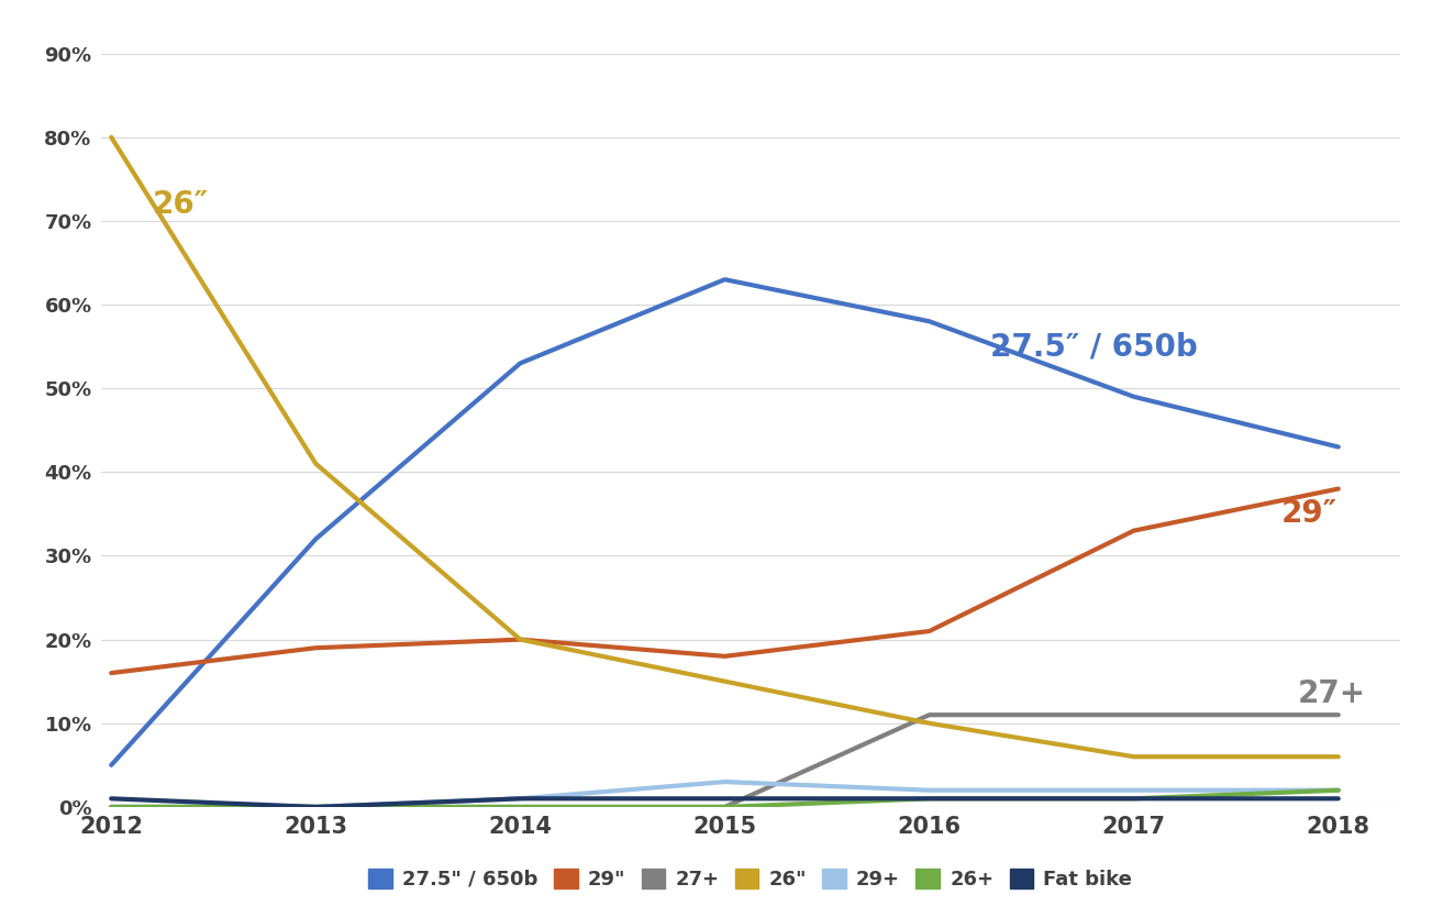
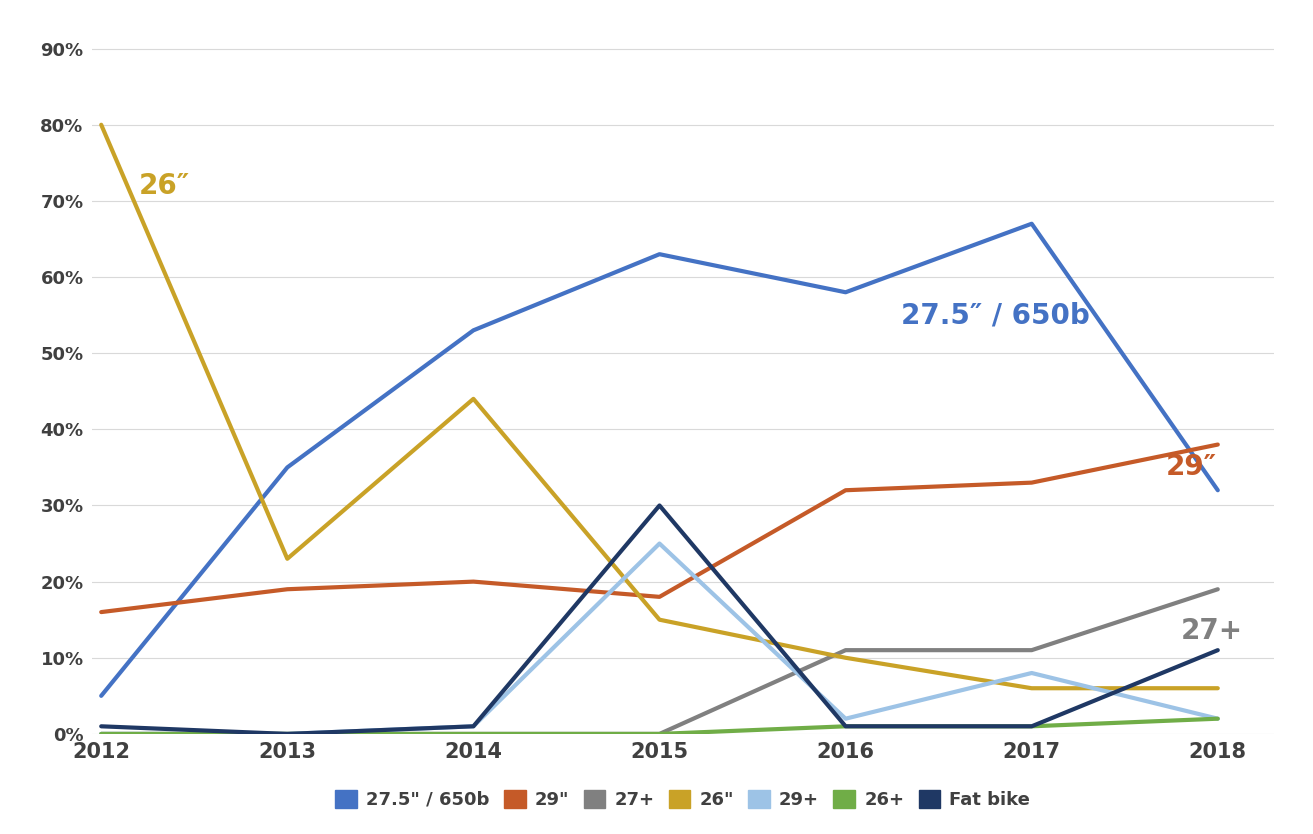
27.5" / 650b/2013: 32% -> 35%
26"/2013: 41% -> 23%
26"/2014: 20% -> 44%
29+/2015: 3% -> 25%
Fat bike/2015: 1% -> 30%
29"/2016: 21% -> 32%
27.5" / 650b/2017: 49% -> 67%
29+/2017: 2% -> 8%
27.5" / 650b/2018: 43% -> 32%
27+/2018: 11% -> 19%
Fat bike/2018: 1% -> 11%
